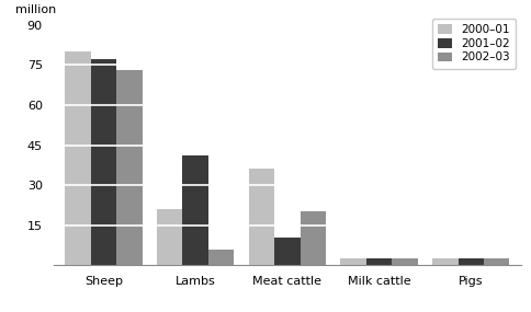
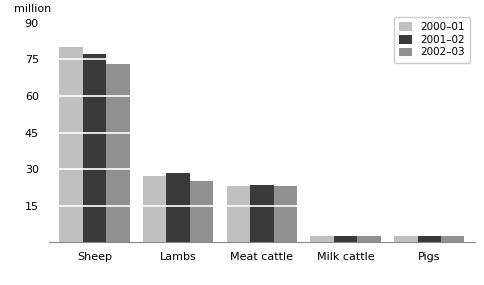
2000–01/Lambs: 21.0 -> 27.0
2001–02/Lambs: 41.0 -> 28.5
2002–03/Lambs: 6.0 -> 25.0
2000–01/Meat cattle: 36.0 -> 23.0
2001–02/Meat cattle: 10.5 -> 23.5
2002–03/Meat cattle: 20.0 -> 23.0
